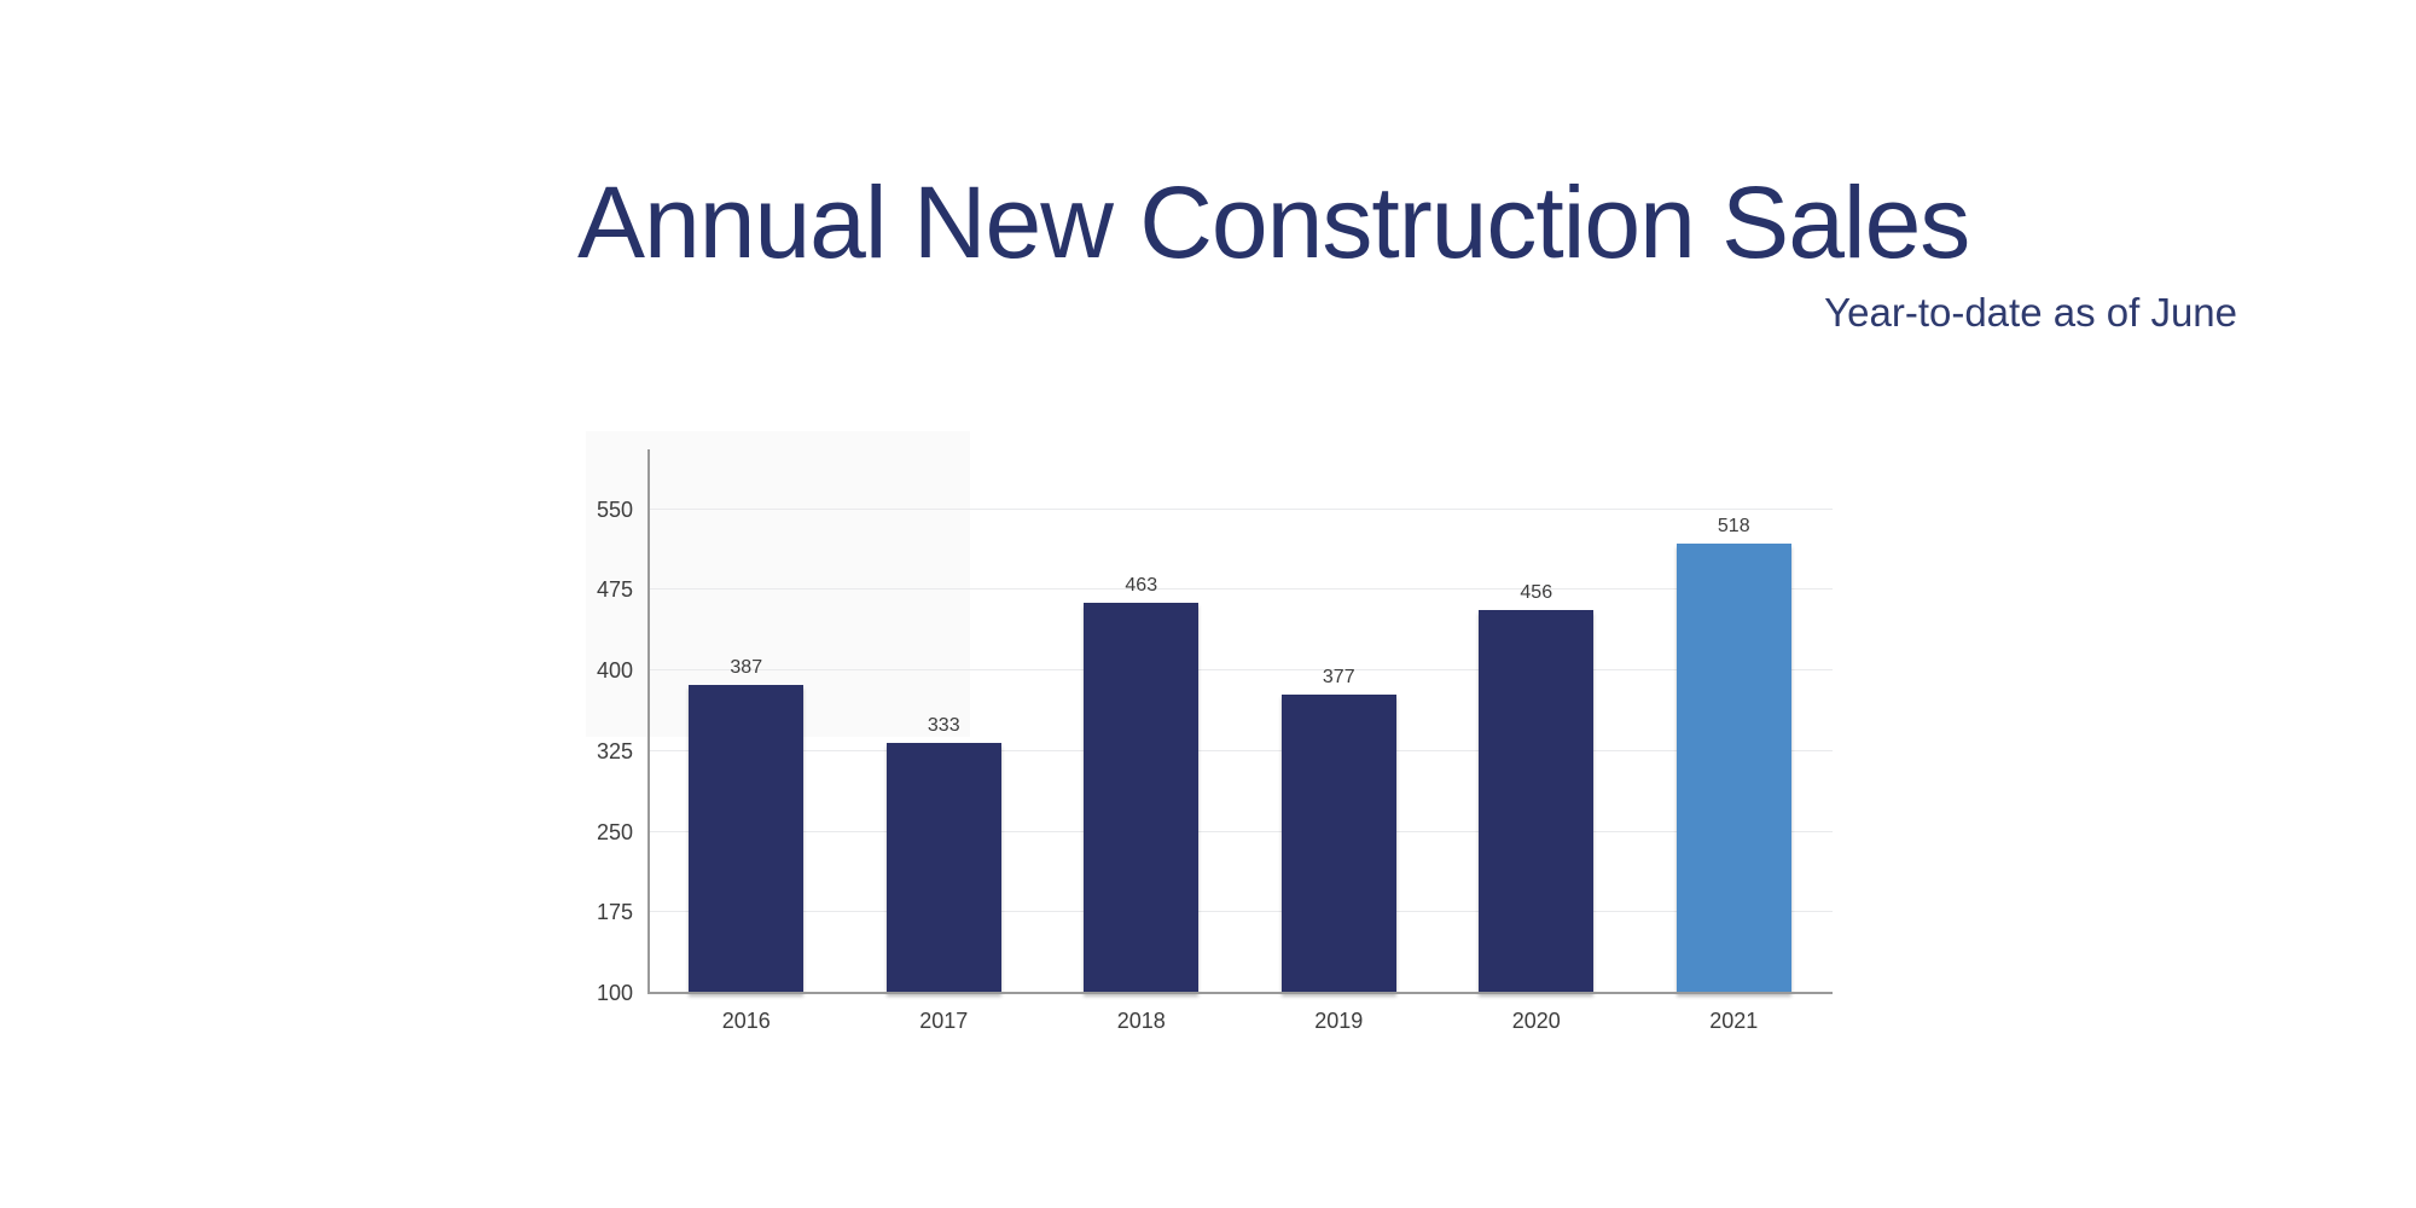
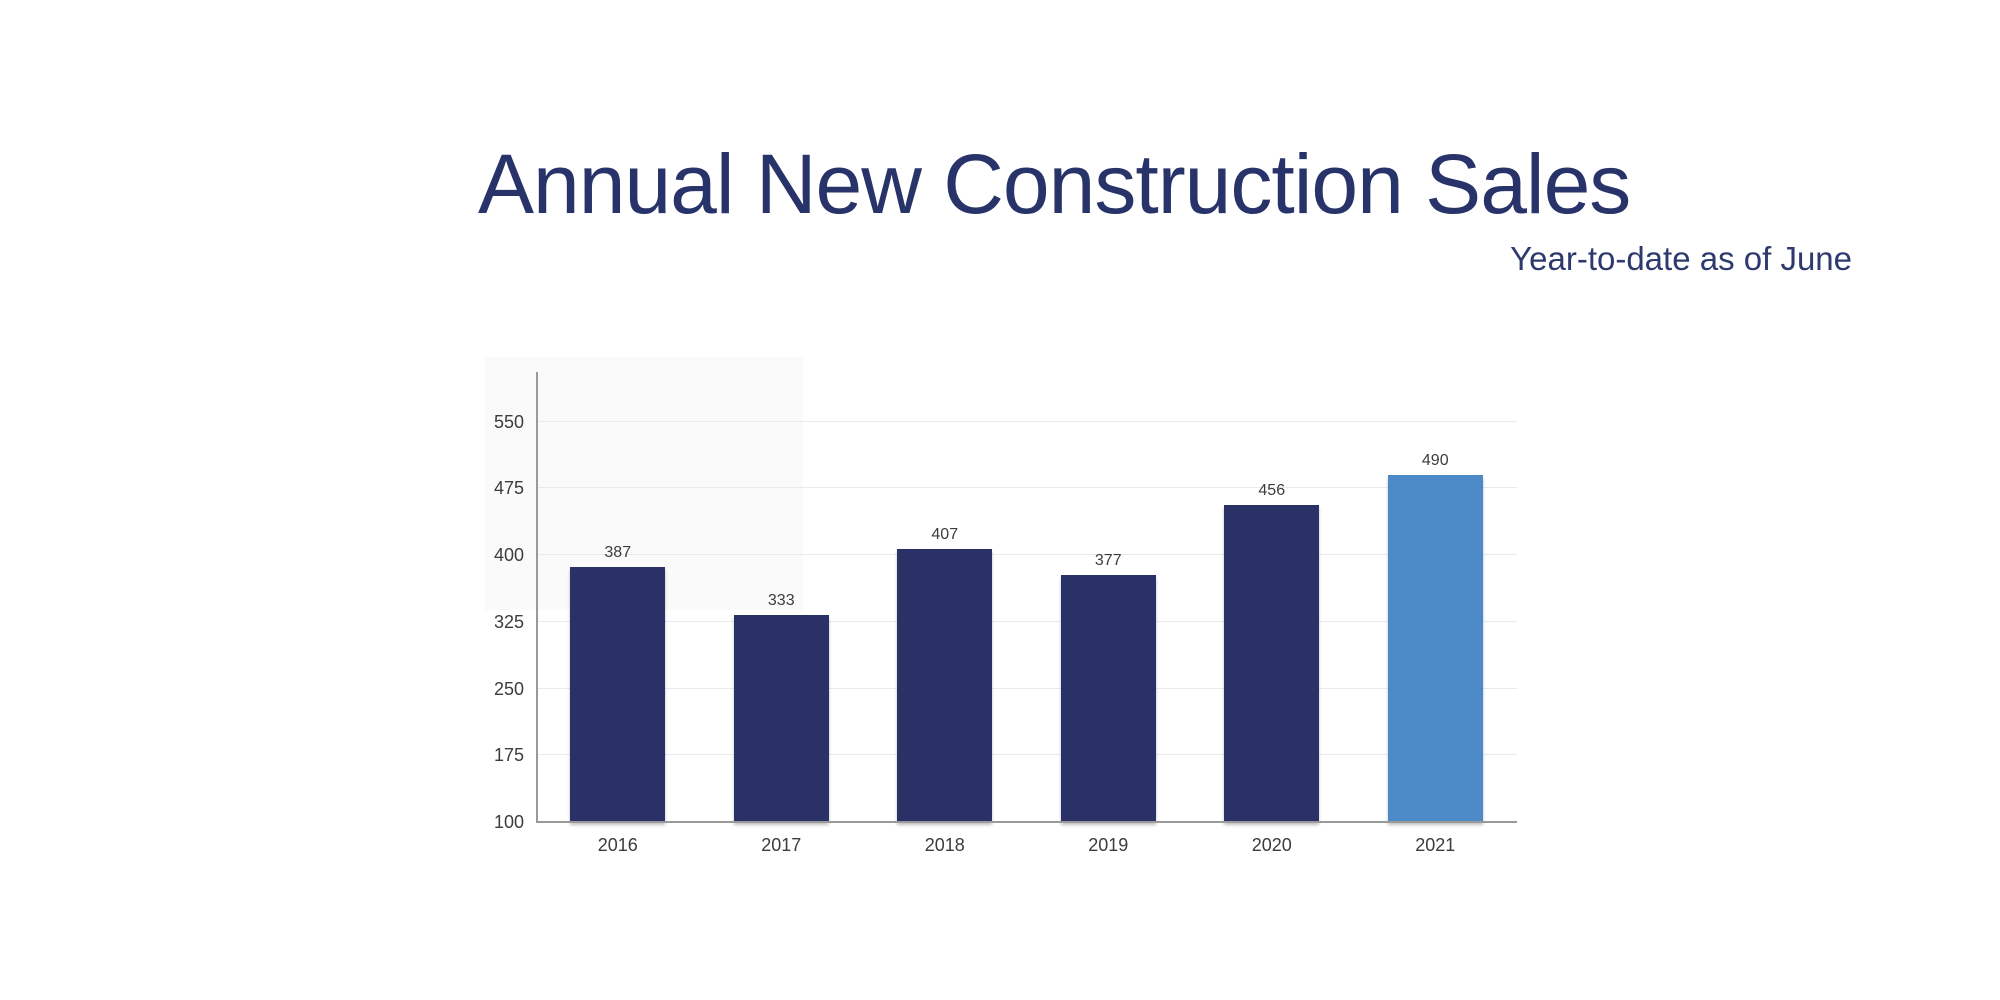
2018: 463 -> 407
2021: 518 -> 490
